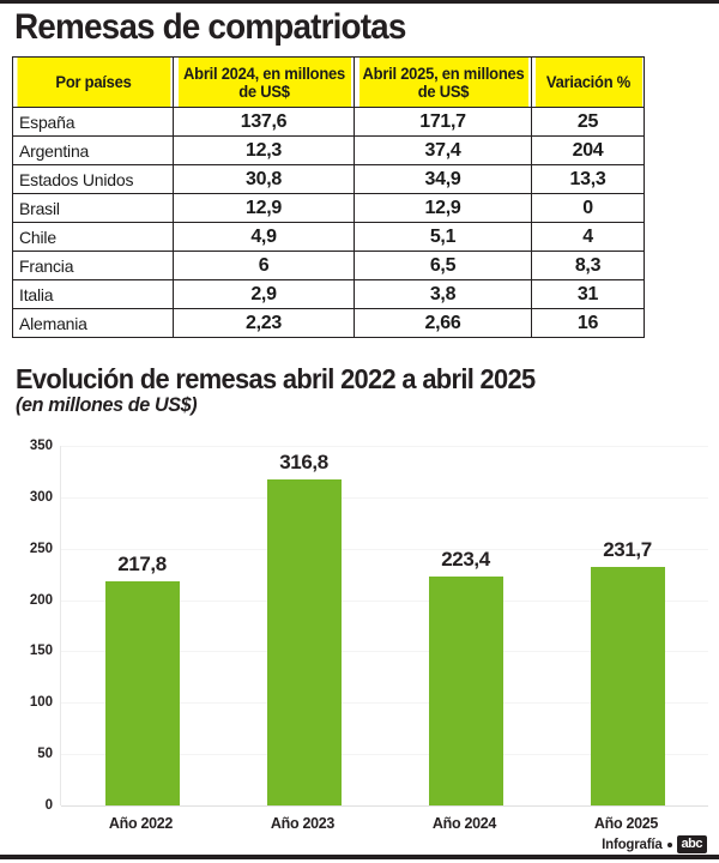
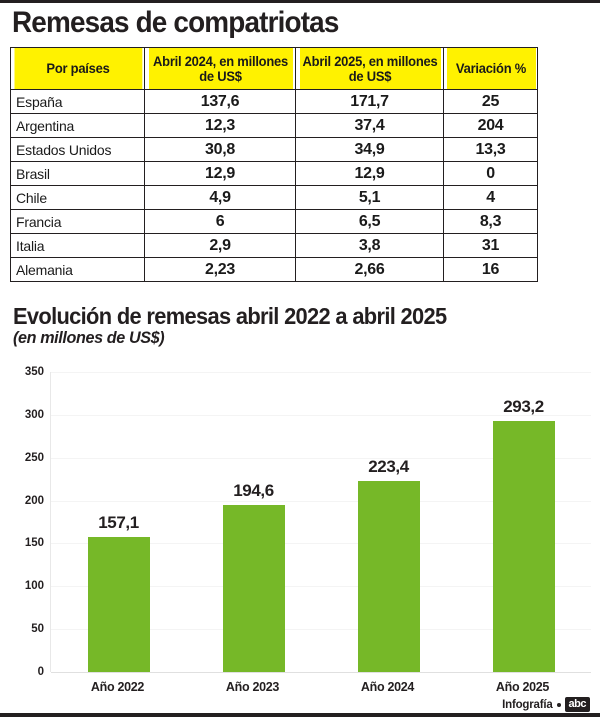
Año 2022: 217,8 -> 157,1
Año 2023: 316,8 -> 194,6
Año 2025: 231,7 -> 293,2
